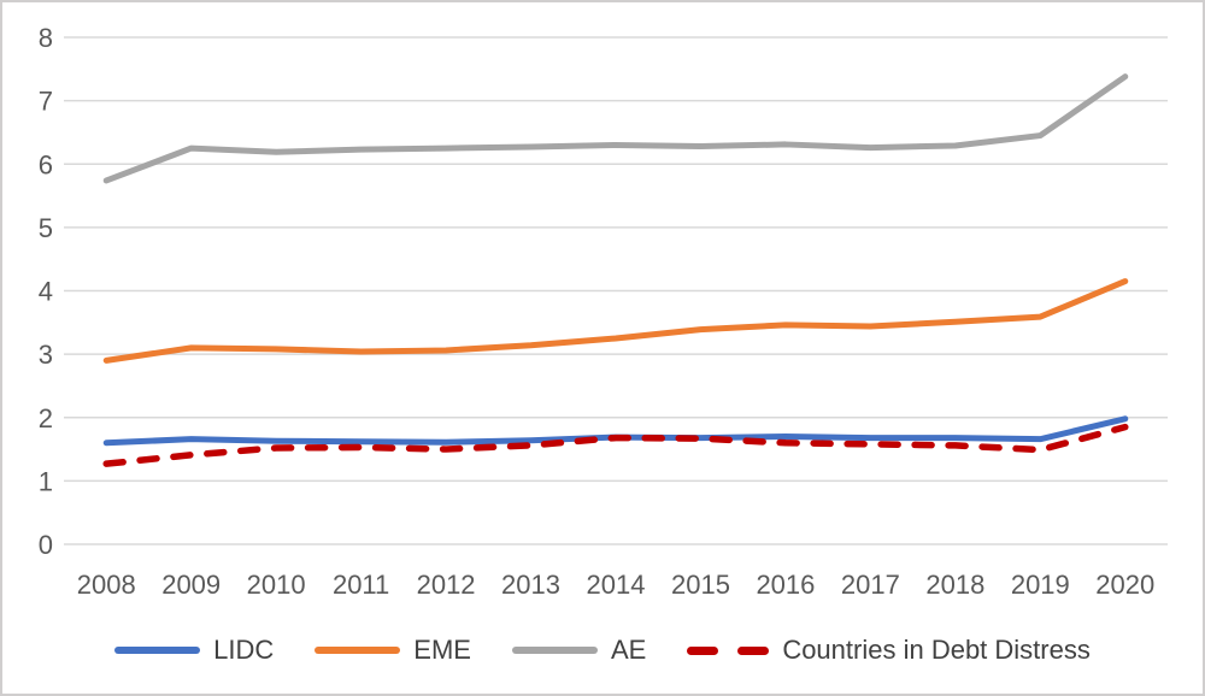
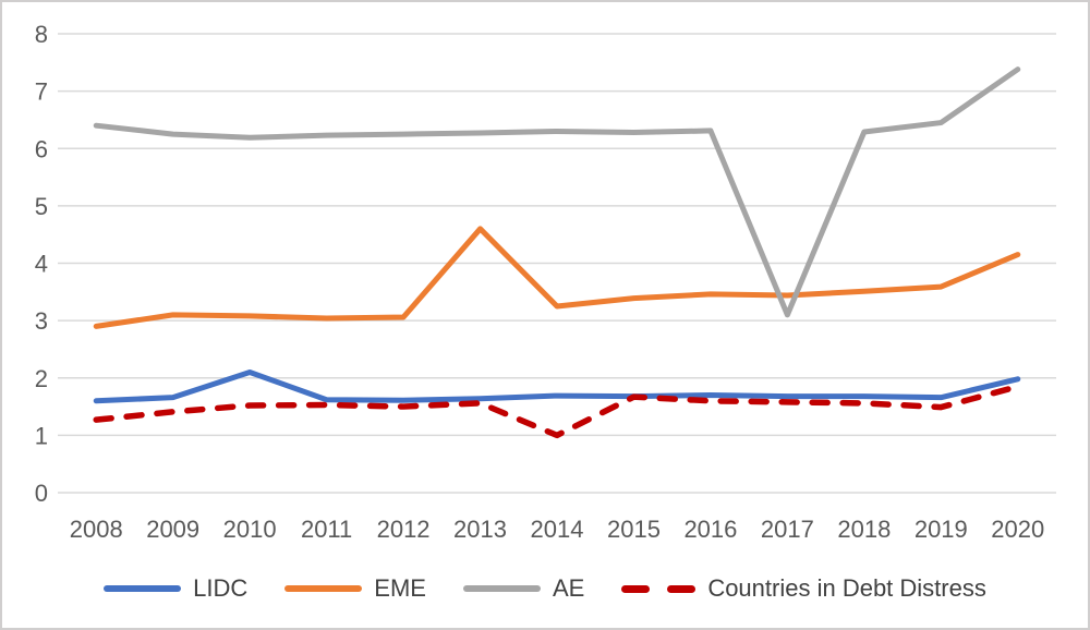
AE/2008: 5.7 -> 6.4
LIDC/2010: 1.6 -> 2.1
EME/2013: 3.1 -> 4.6
Countries in Debt Distress/2014: 1.7 -> 1.0
AE/2017: 6.3 -> 3.1
